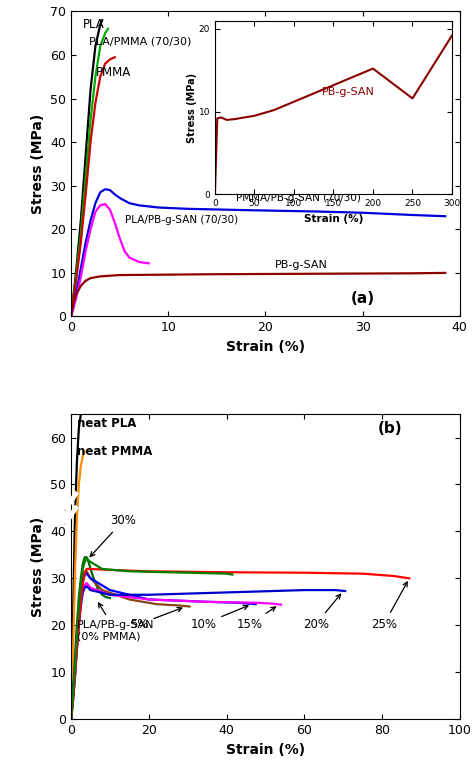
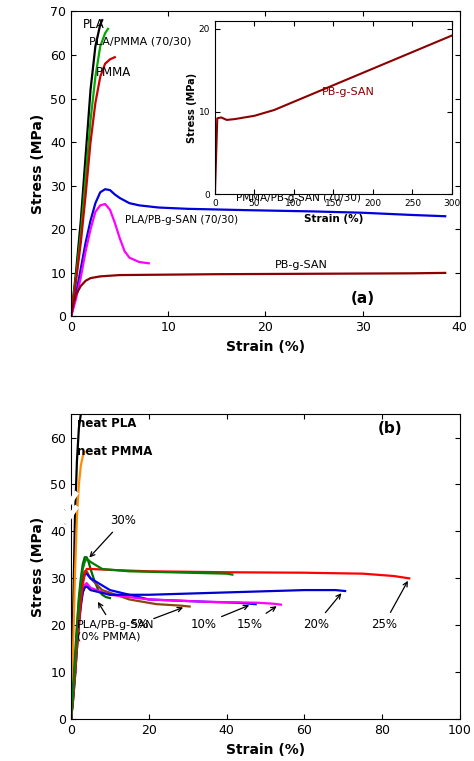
250: 11.6 -> 17.2
